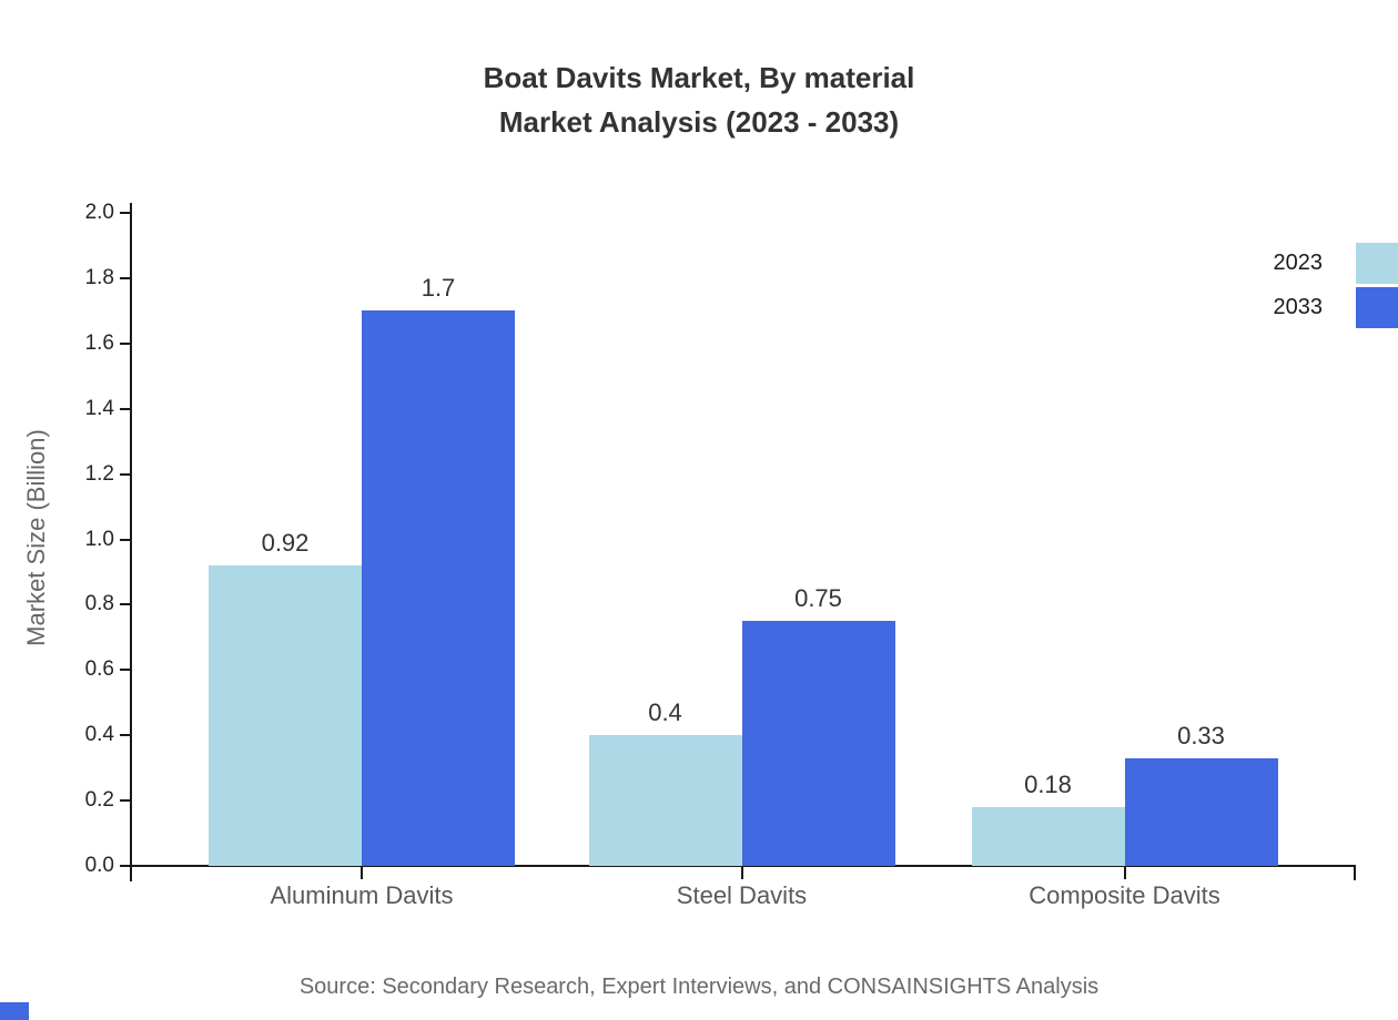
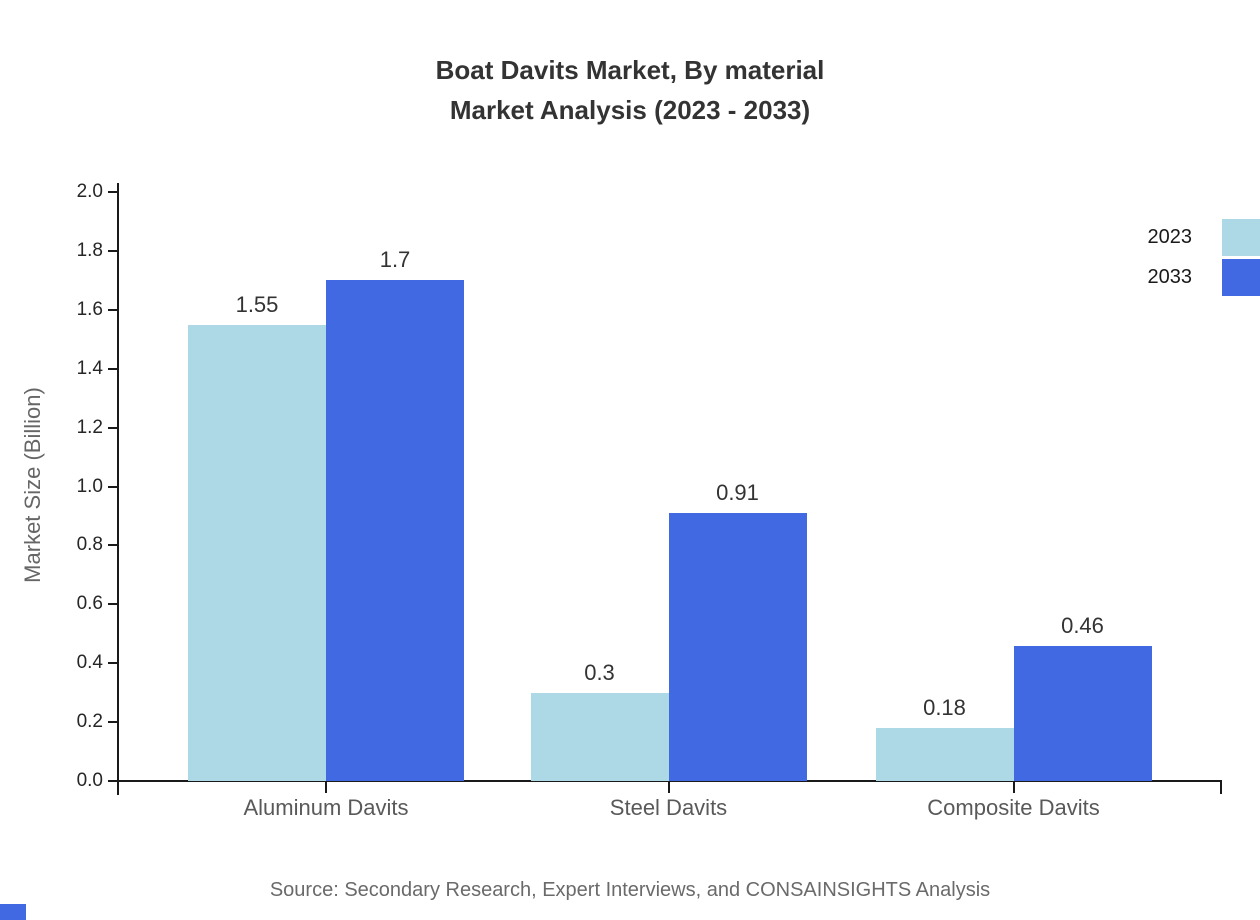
2023/Aluminum Davits: 0.92 -> 1.55
2023/Steel Davits: 0.4 -> 0.3
2033/Steel Davits: 0.75 -> 0.91
2033/Composite Davits: 0.33 -> 0.46
